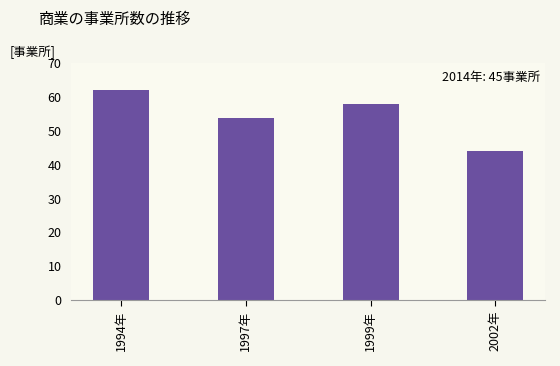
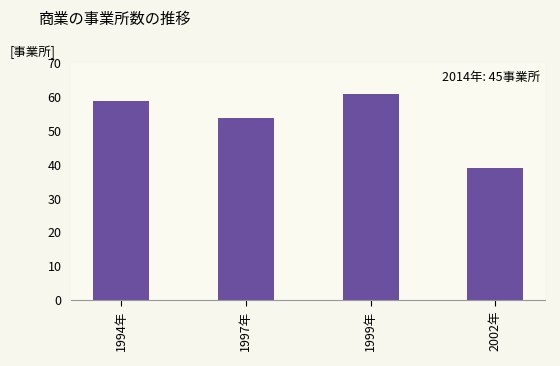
1994年: 62 -> 59
1999年: 58 -> 61
2002年: 44 -> 39
